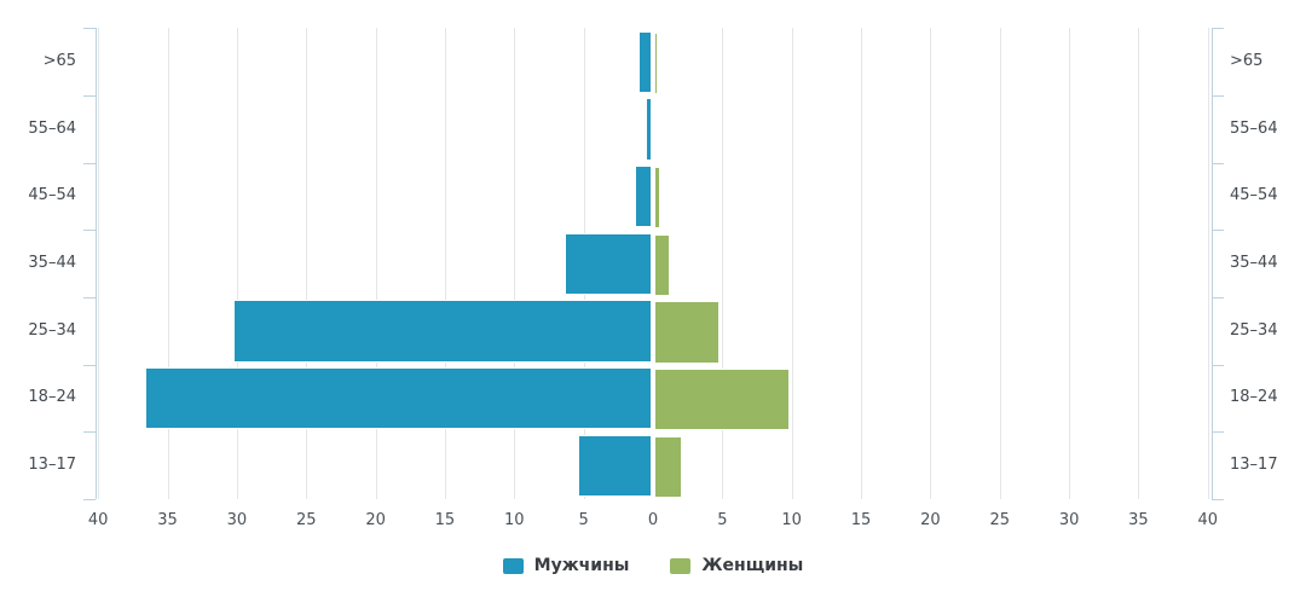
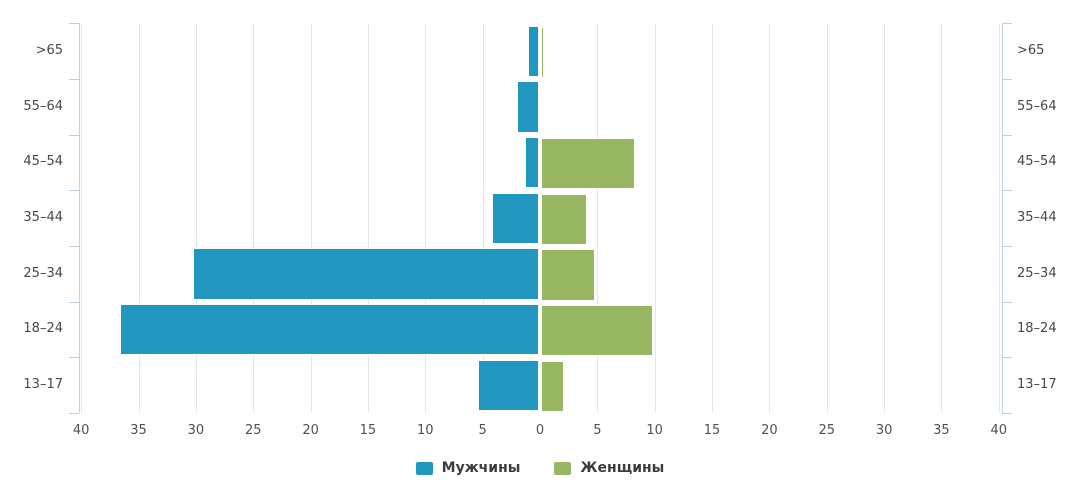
Мужчины/55–64: 0.4 -> 1.9
Женщины/45–54: 0.4 -> 8.2
Мужчины/35–44: 6.3 -> 4.1
Женщины/35–44: 1.1 -> 4.0
